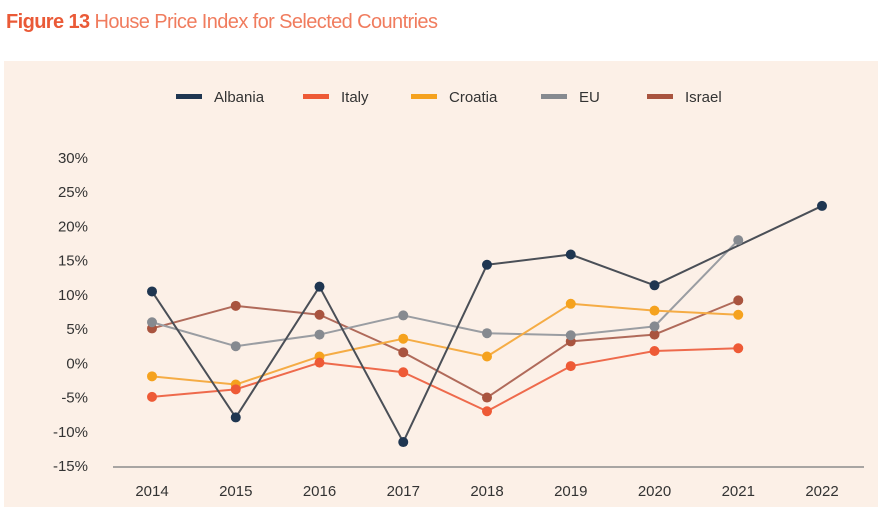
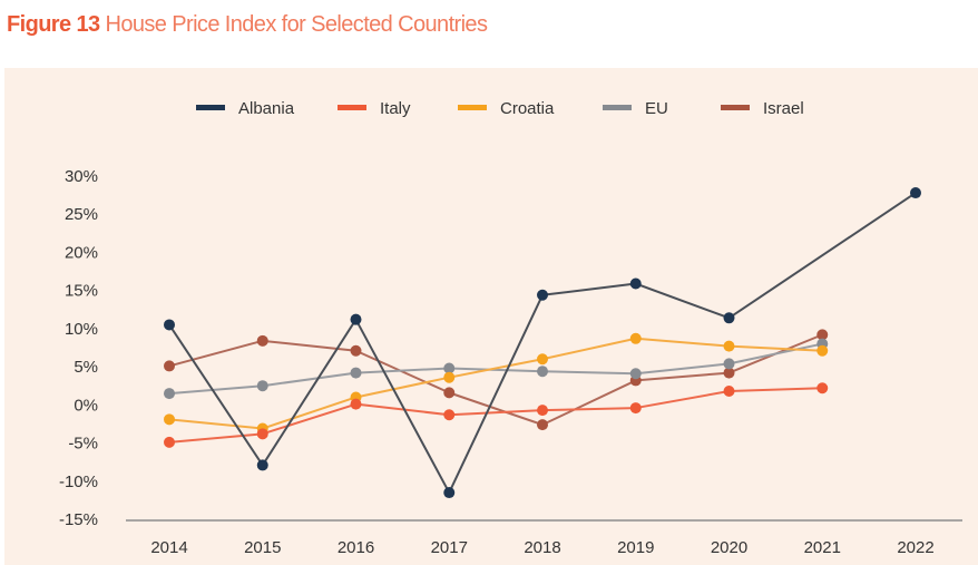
EU/2014: 6% -> 2%
EU/2017: 7% -> 5%
Italy/2018: -7% -> -1%
Croatia/2018: 1% -> 6%
Israel/2018: -5% -> -3%
EU/2021: 18% -> 8%
Albania/2022: 23% -> 28%
